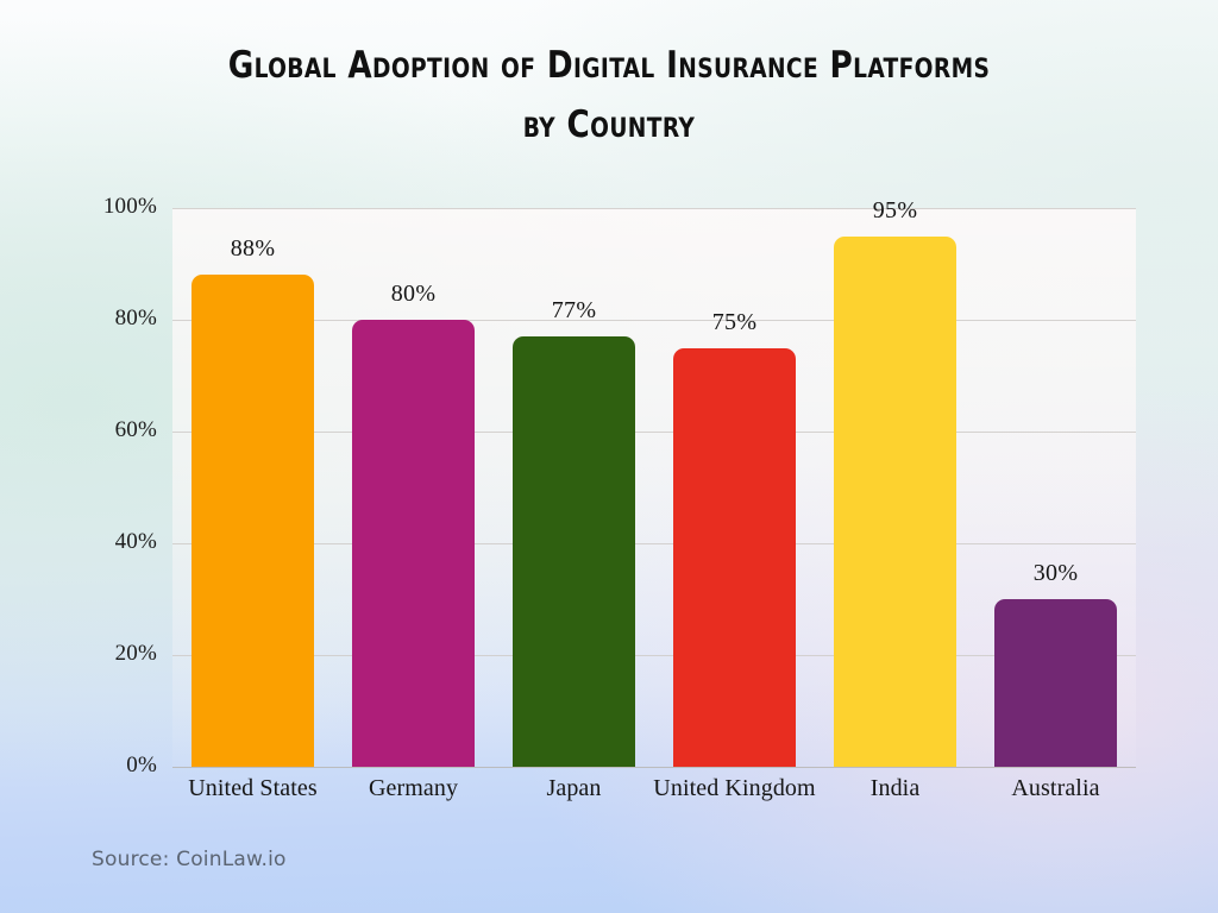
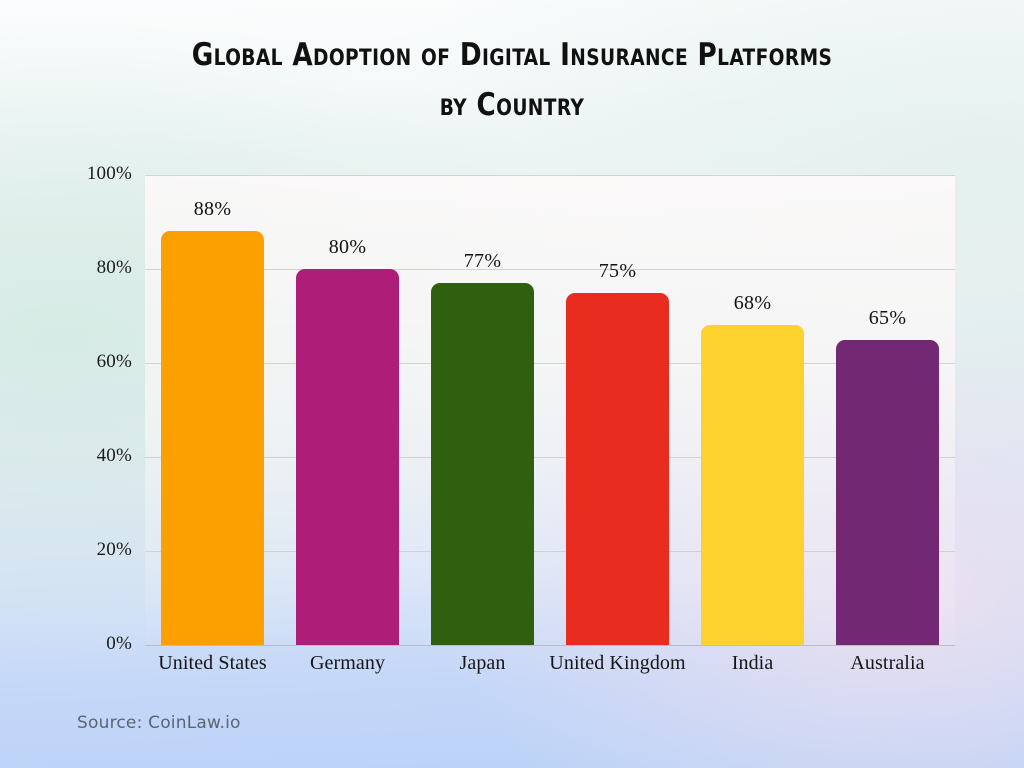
India: 95% -> 68%
Australia: 30% -> 65%
